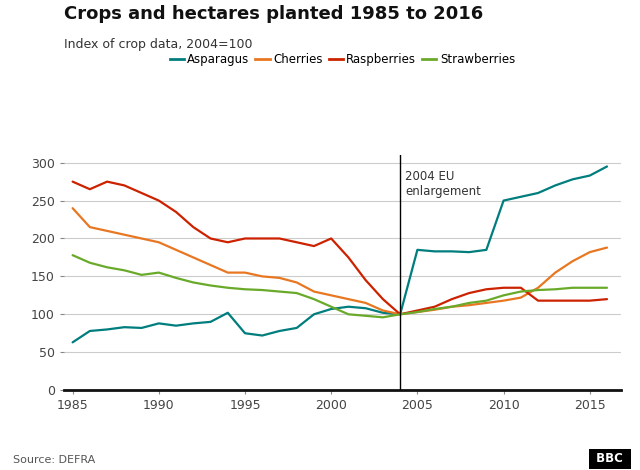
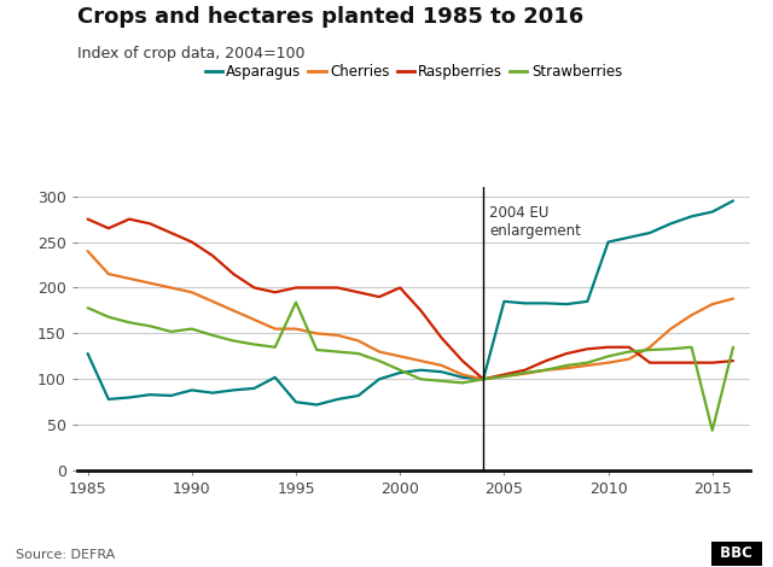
Asparagus/1985: 63 -> 128
Strawberries/1995: 133 -> 184
Strawberries/2015: 135 -> 44
